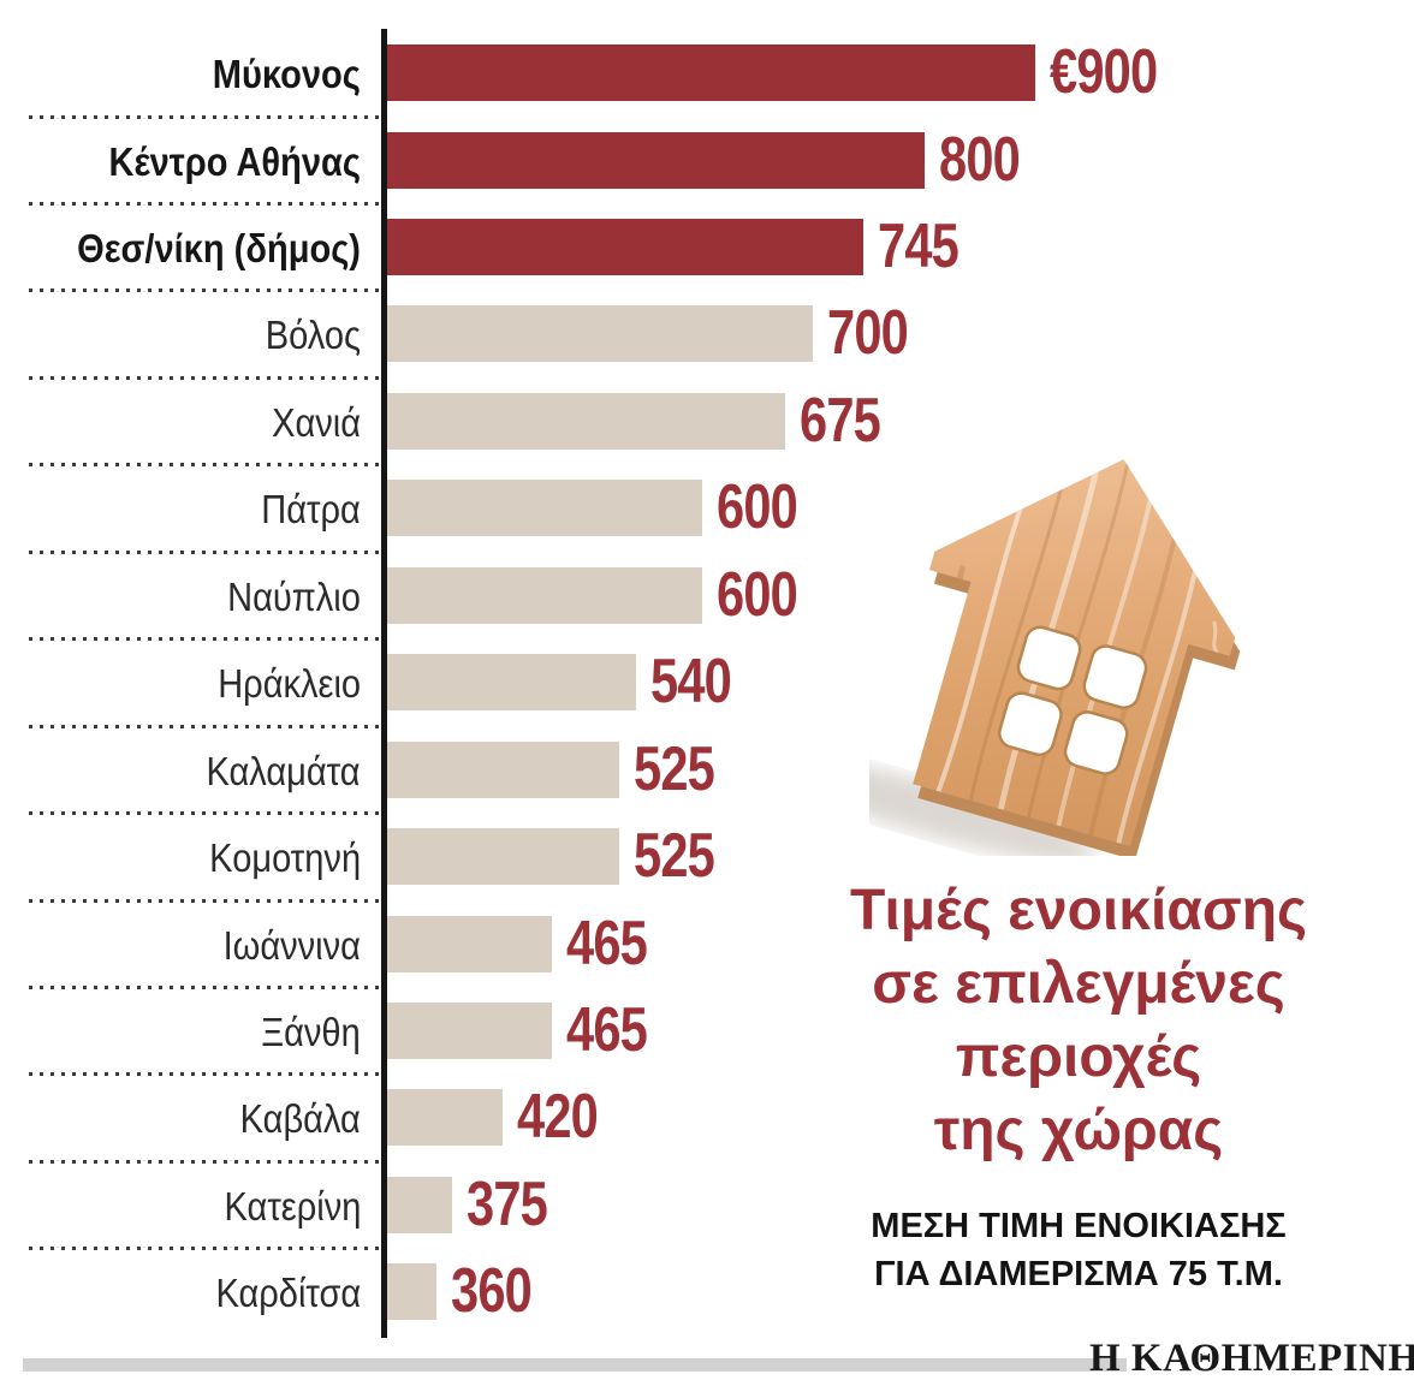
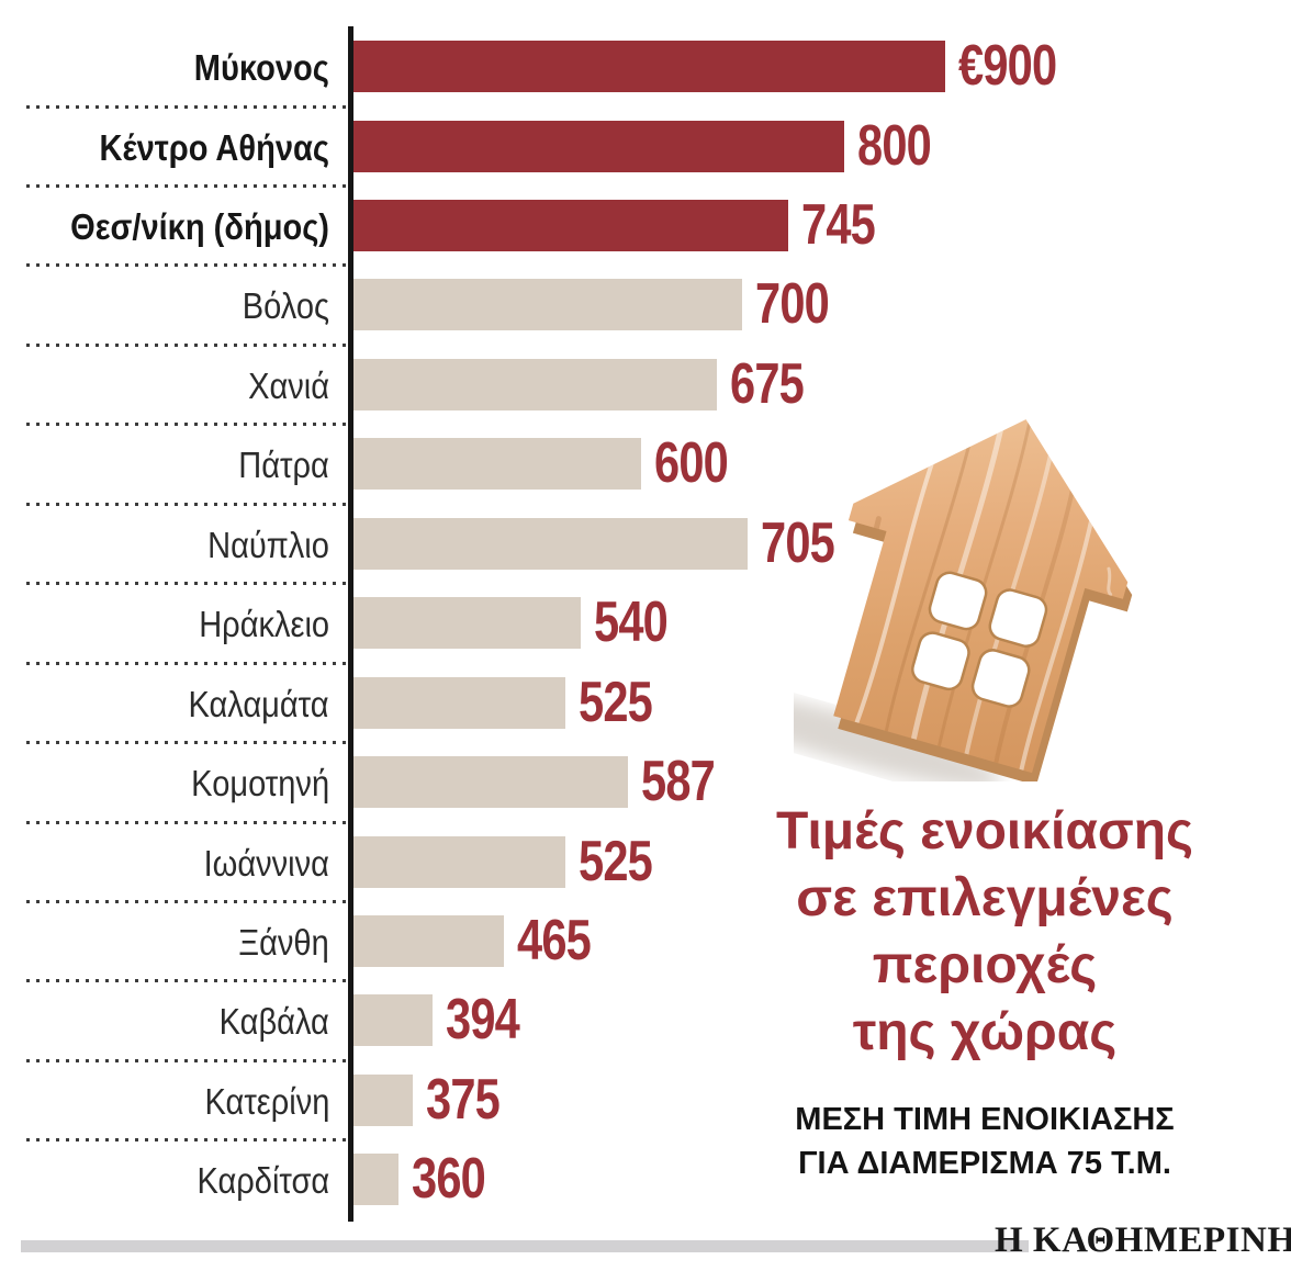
Ναύπλιο: 600 -> 705
Κομοτηνή: 525 -> 587
Ιωάννινα: 465 -> 525
Καβάλα: 420 -> 394
